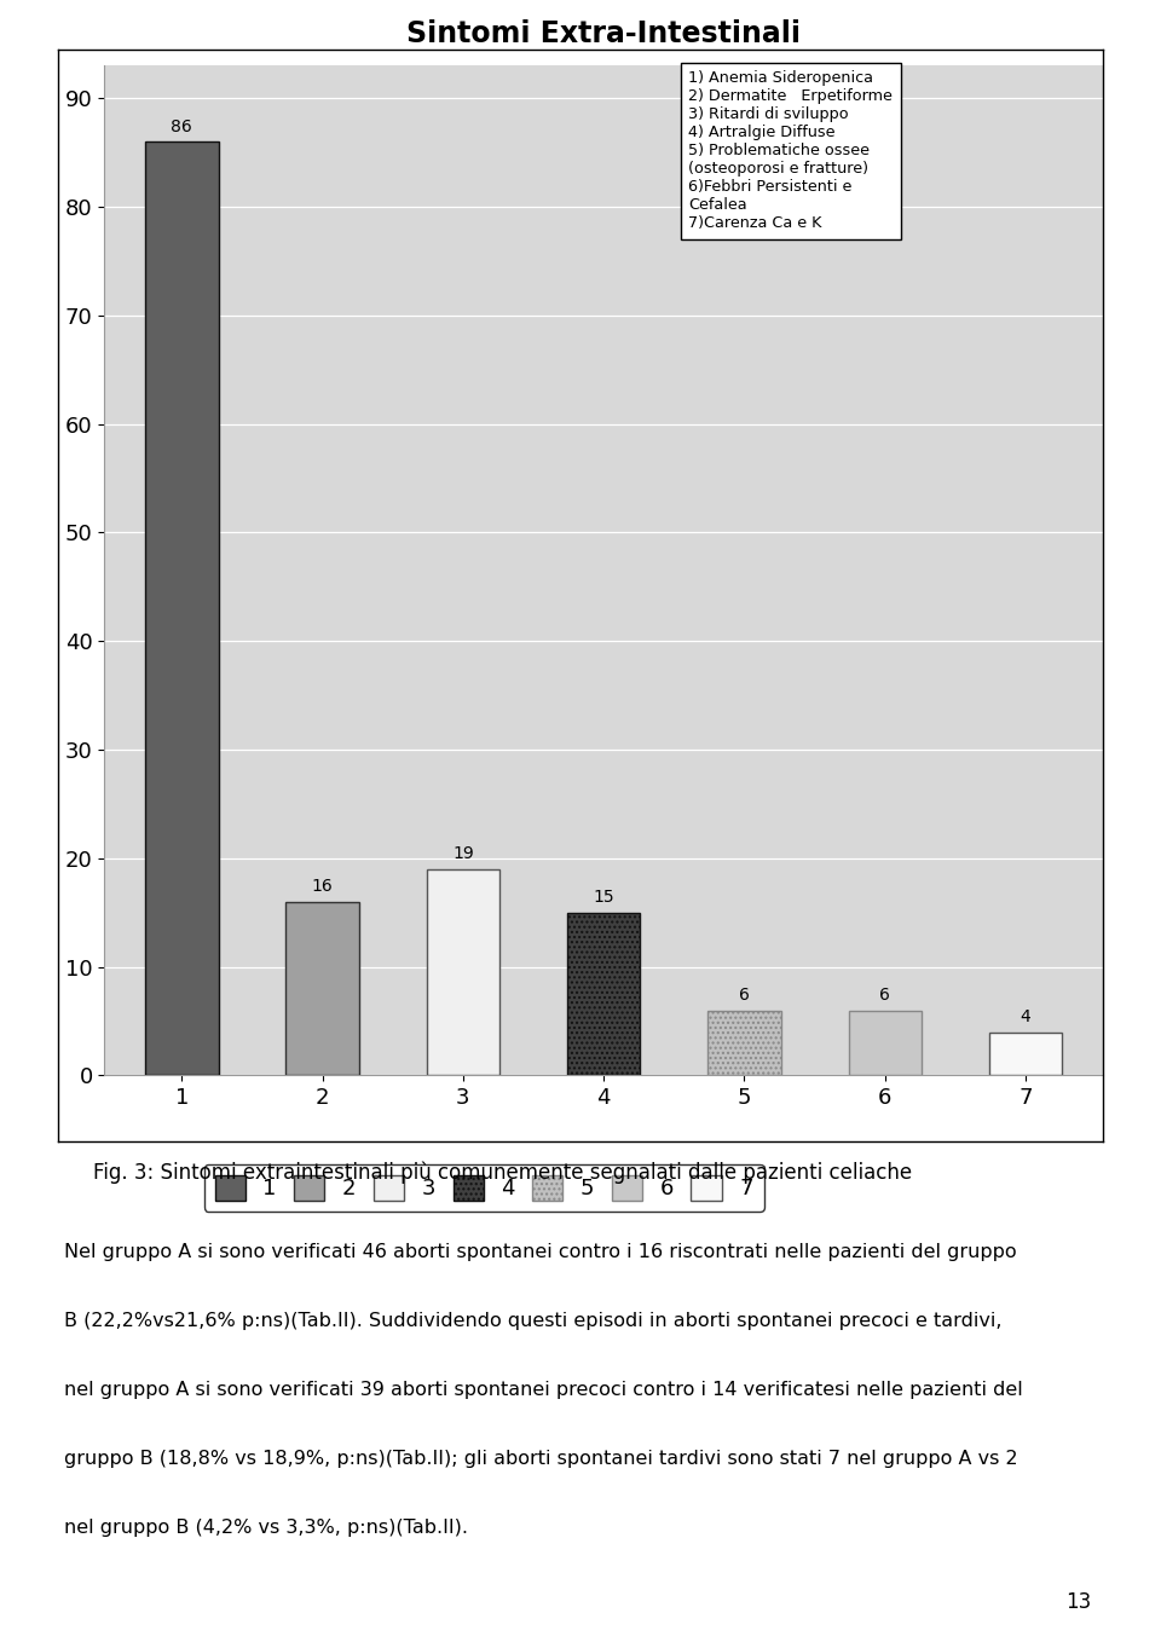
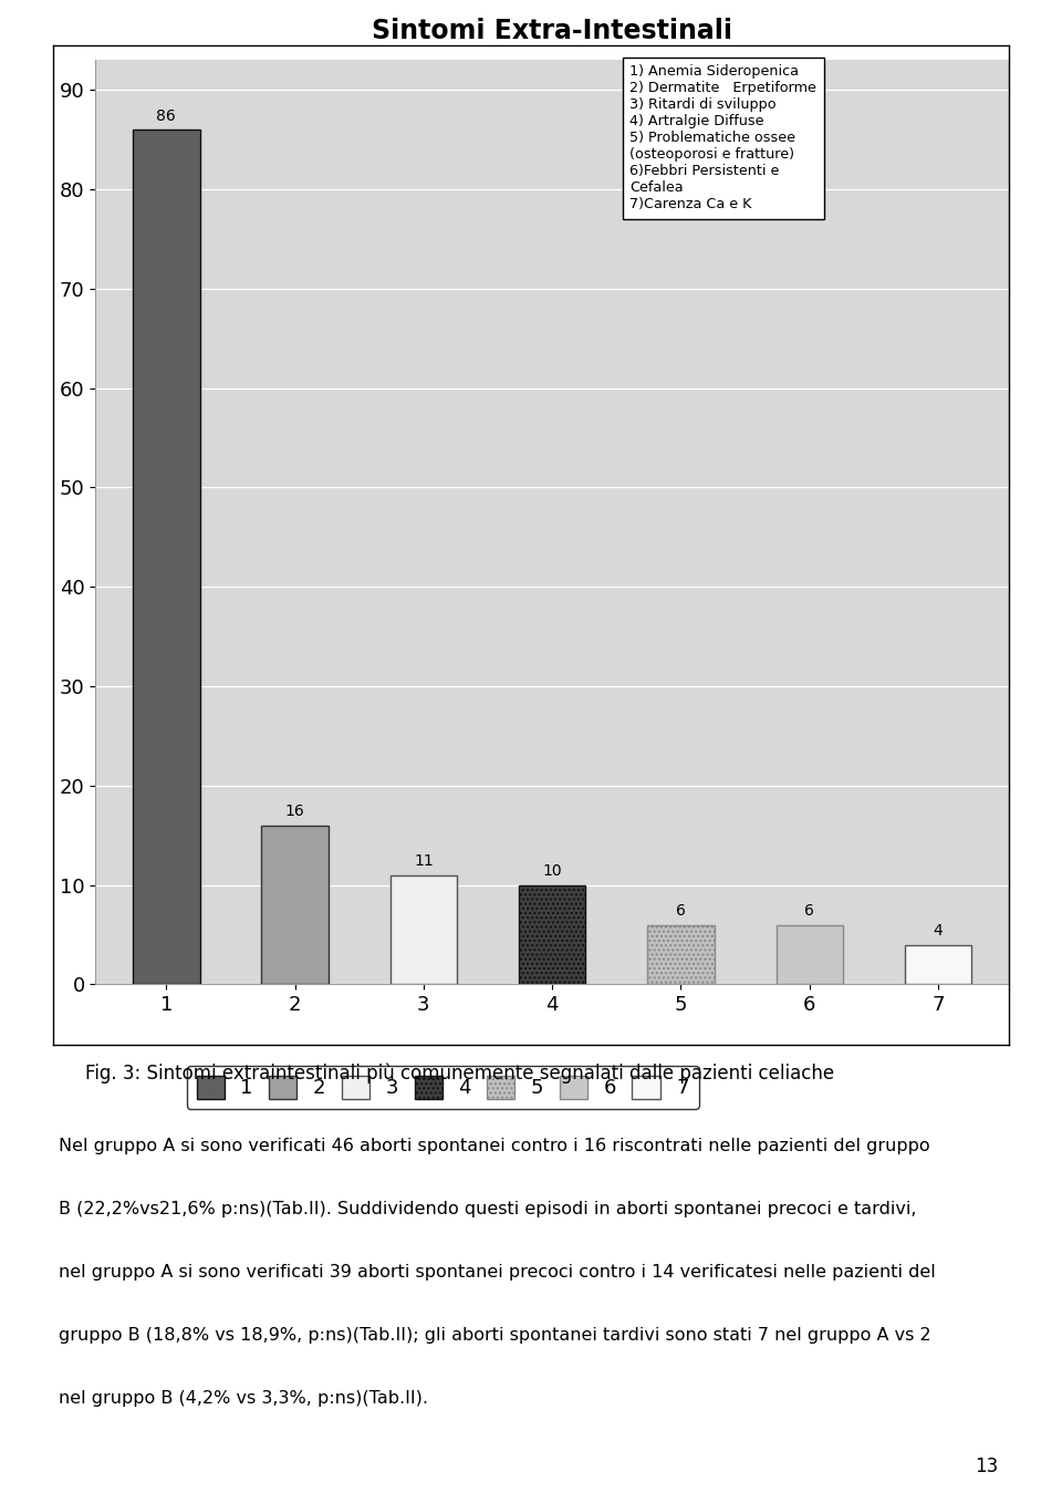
3: 19 -> 11
4: 15 -> 10
